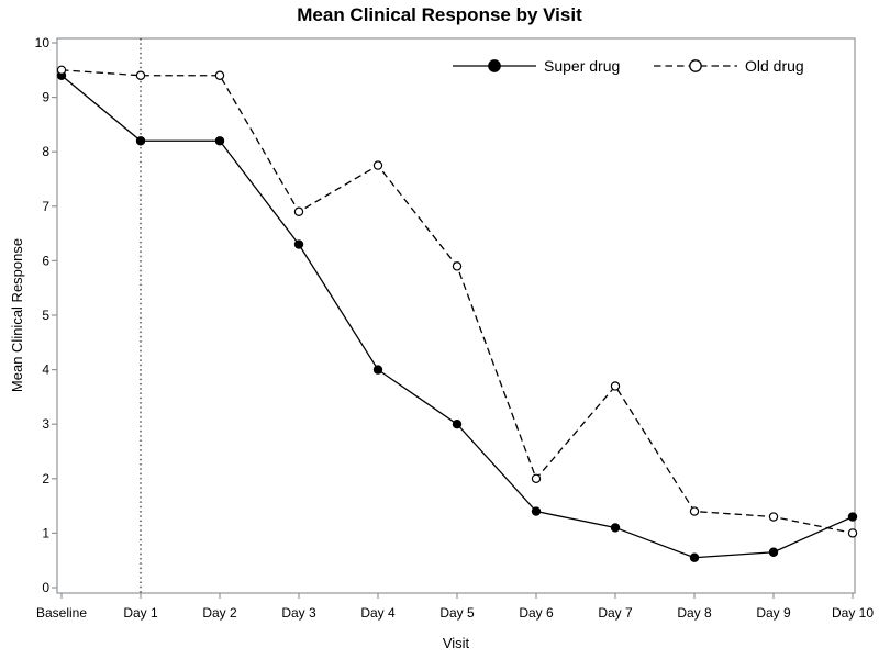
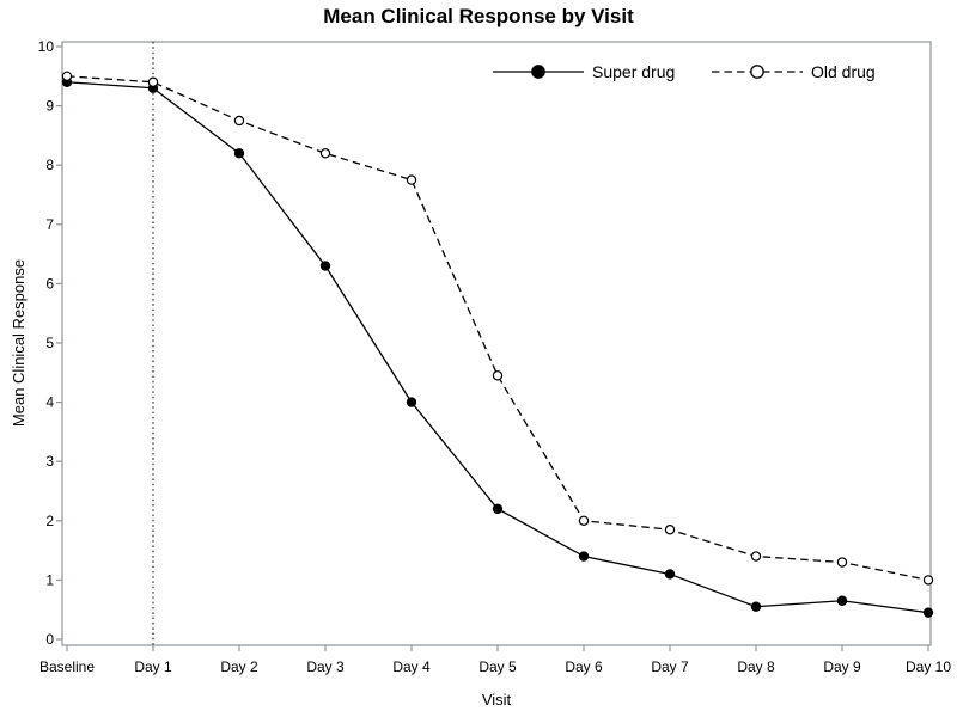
Super drug/Day 1: 8.2 -> 9.3
Old drug/Day 2: 9.4 -> 8.8
Old drug/Day 3: 6.9 -> 8.2
Super drug/Day 5: 3.0 -> 2.2
Old drug/Day 5: 5.9 -> 4.5
Old drug/Day 7: 3.7 -> 1.9
Super drug/Day 10: 1.3 -> 0.5
